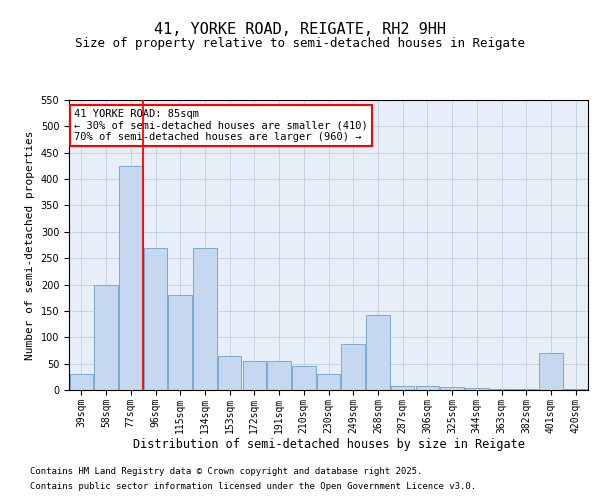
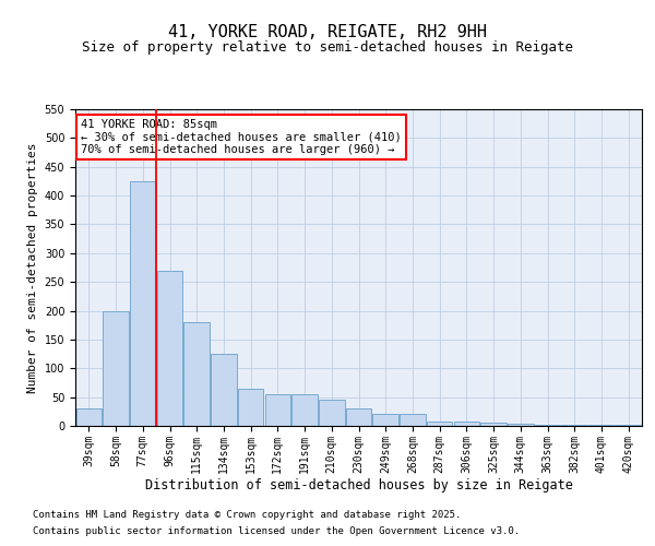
134sqm: 270 -> 125
249sqm: 88 -> 20
268sqm: 142 -> 20
401sqm: 70 -> 1
